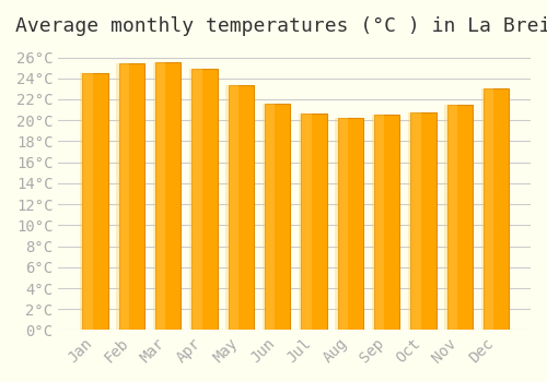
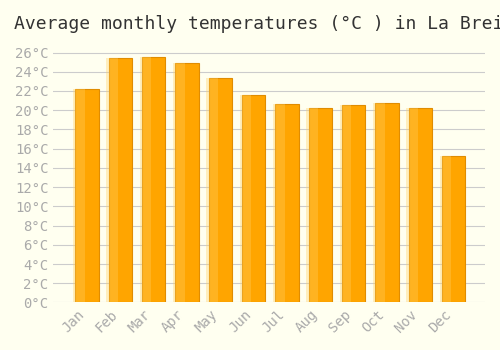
Jan: 24.5°C -> 22.2°C
Nov: 21.5°C -> 20.2°C
Dec: 23.0°C -> 15.2°C
